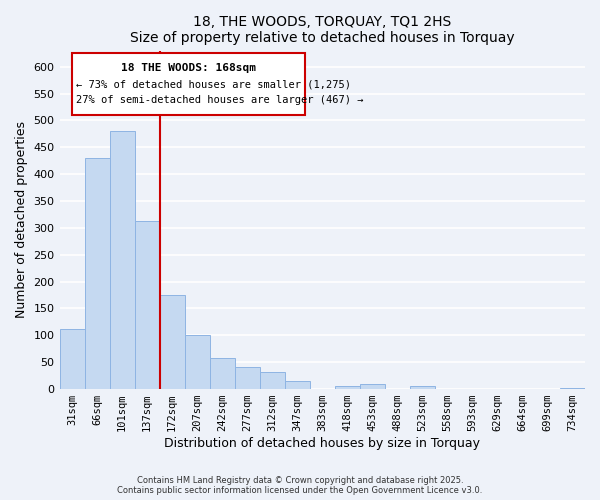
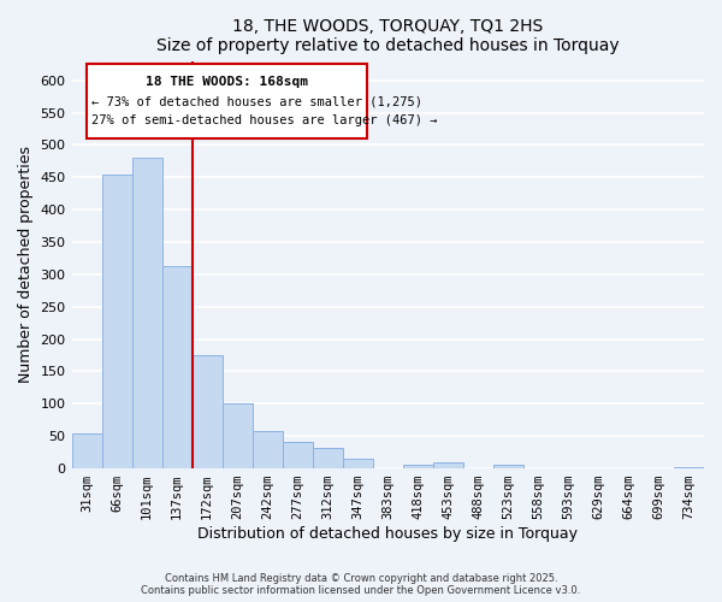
31sqm: 112 -> 55
66sqm: 430 -> 455
